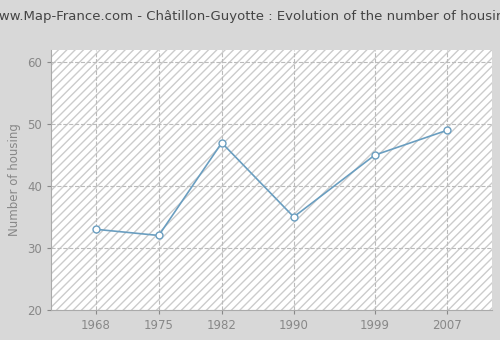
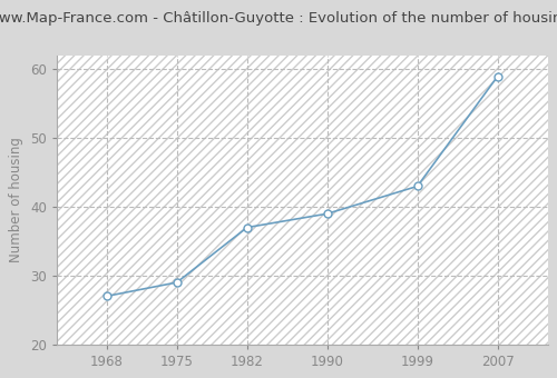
1968: 33 -> 27
1975: 32 -> 29
1982: 47 -> 37
1990: 35 -> 39
1999: 45 -> 43
2007: 49 -> 59
